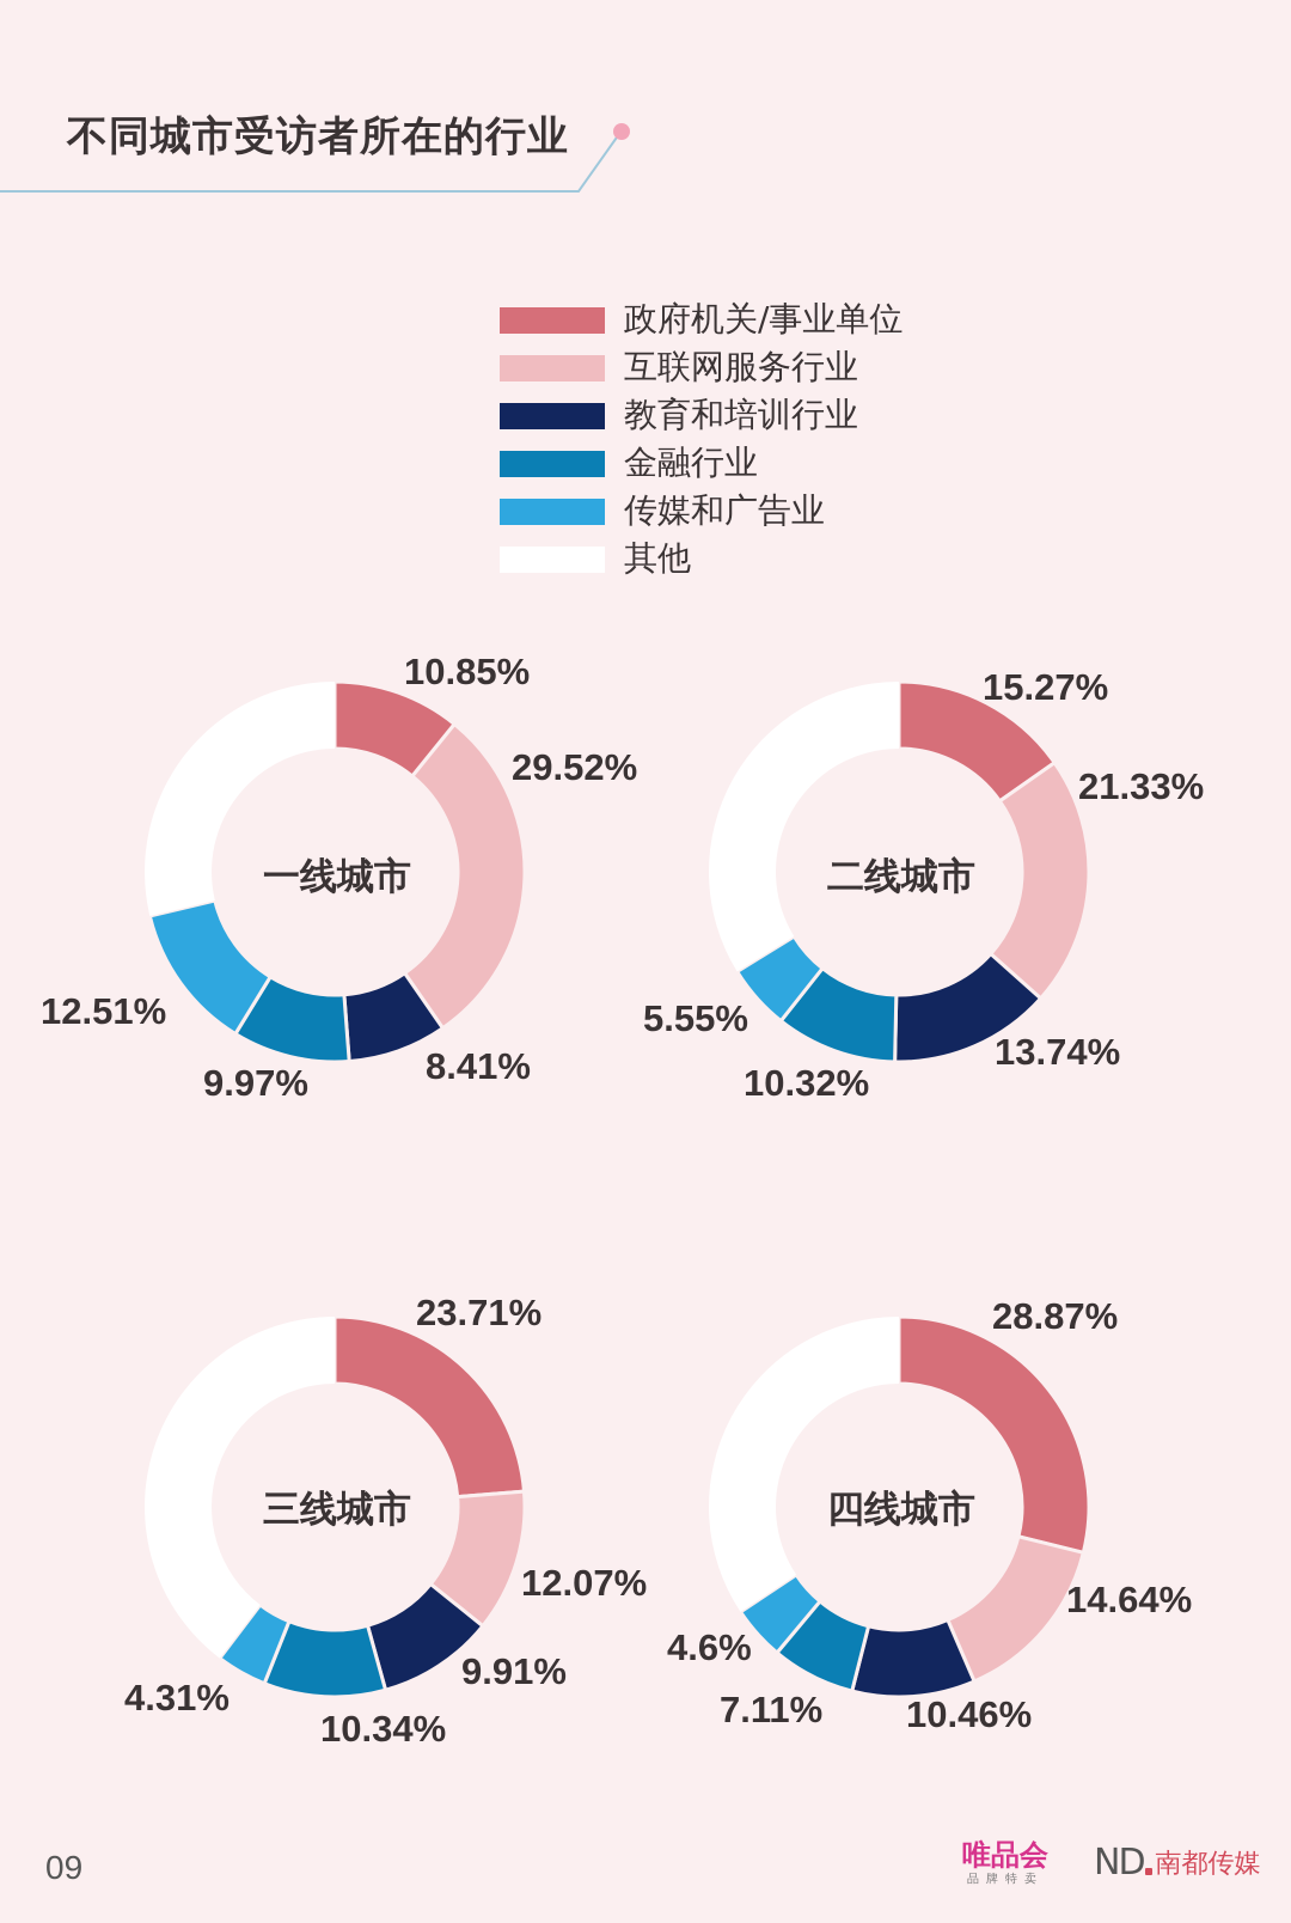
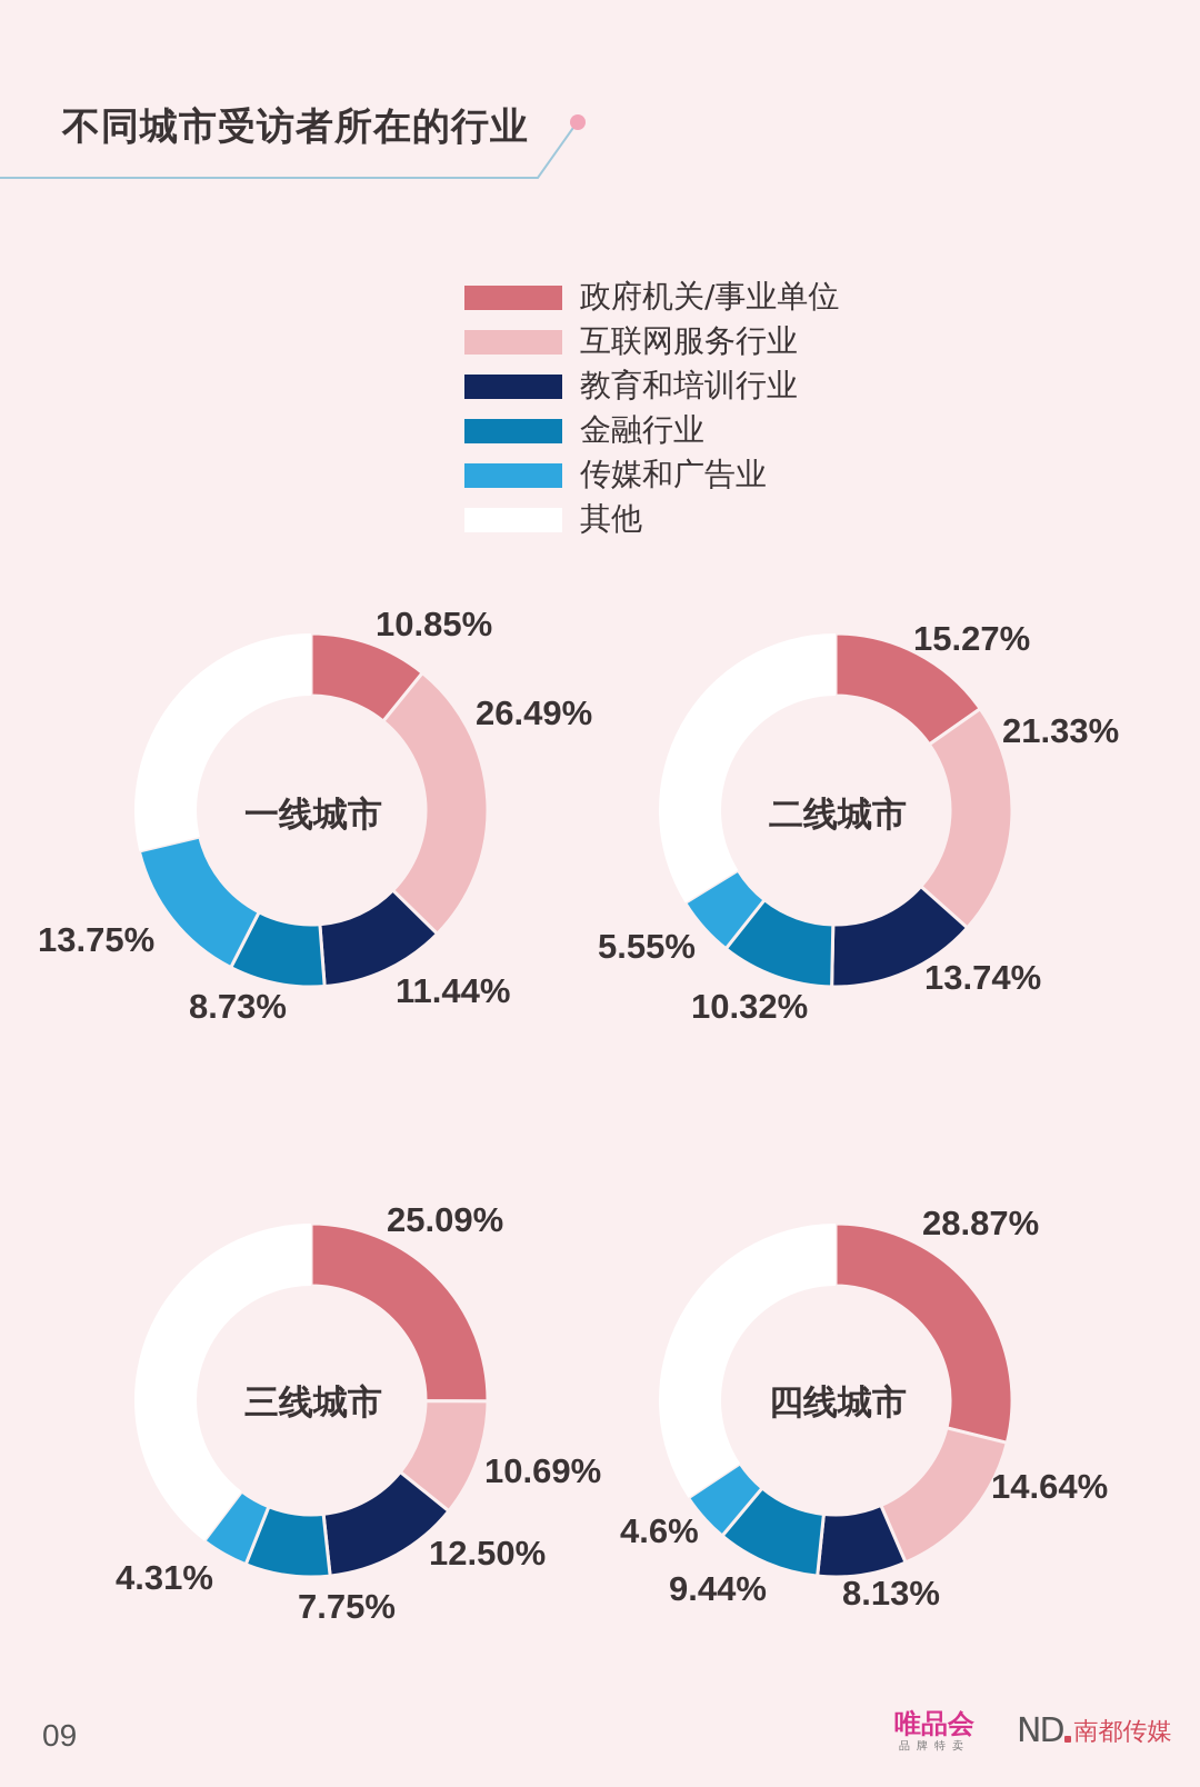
一线城市/互联网服务行业: 29.52% -> 26.49%
一线城市/教育和培训行业: 8.41% -> 11.44%
一线城市/金融行业: 9.97% -> 8.73%
一线城市/传媒和广告业: 12.51% -> 13.75%
三线城市/政府机关/事业单位: 23.71% -> 25.09%
三线城市/互联网服务行业: 12.07% -> 10.69%
三线城市/教育和培训行业: 9.91% -> 12.50%
三线城市/金融行业: 10.34% -> 7.75%
四线城市/教育和培训行业: 10.46% -> 8.13%
四线城市/金融行业: 7.11% -> 9.44%
